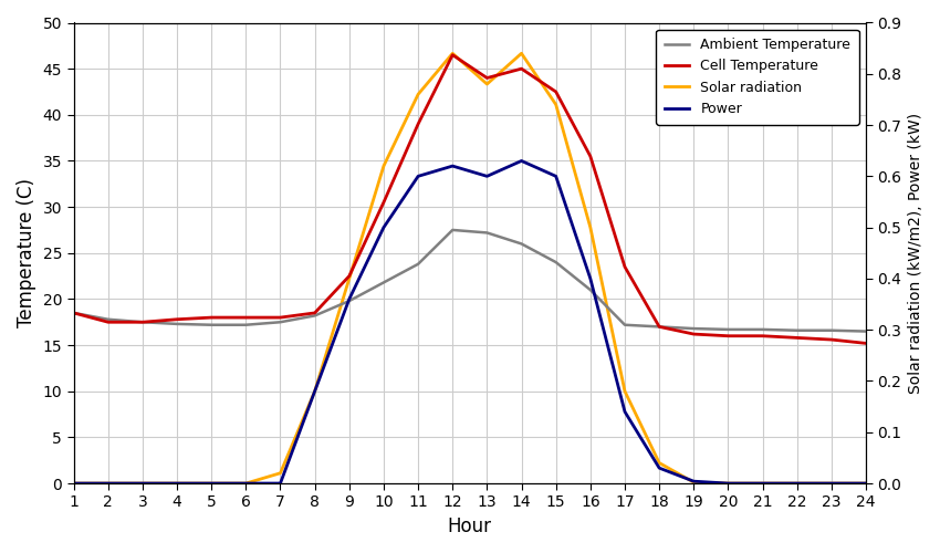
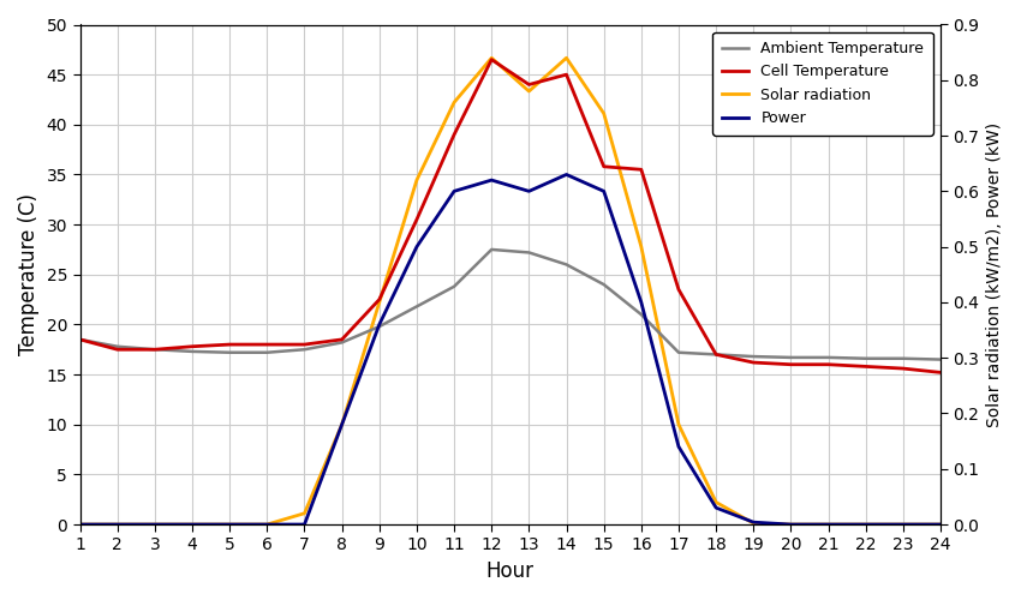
Cell Temperature/15: 42.5 -> 35.8
